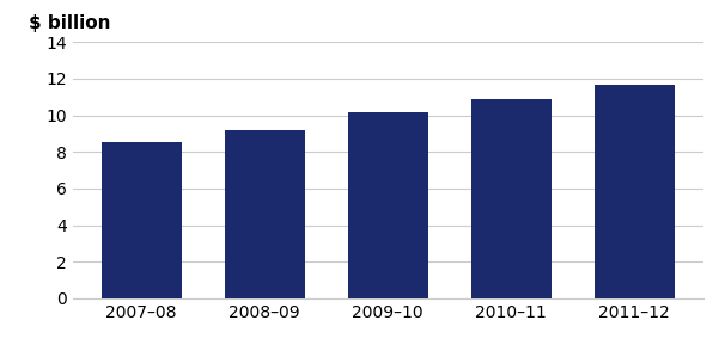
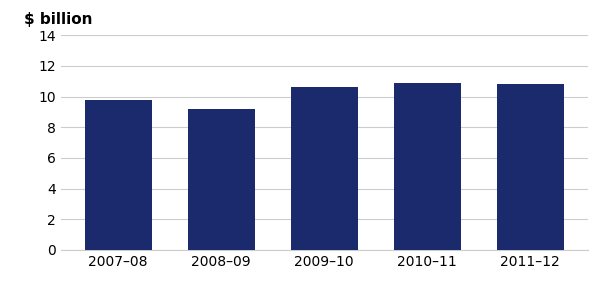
2007–08: 8.6 -> 9.8
2009–10: 10.2 -> 10.6
2011–12: 11.7 -> 10.8
